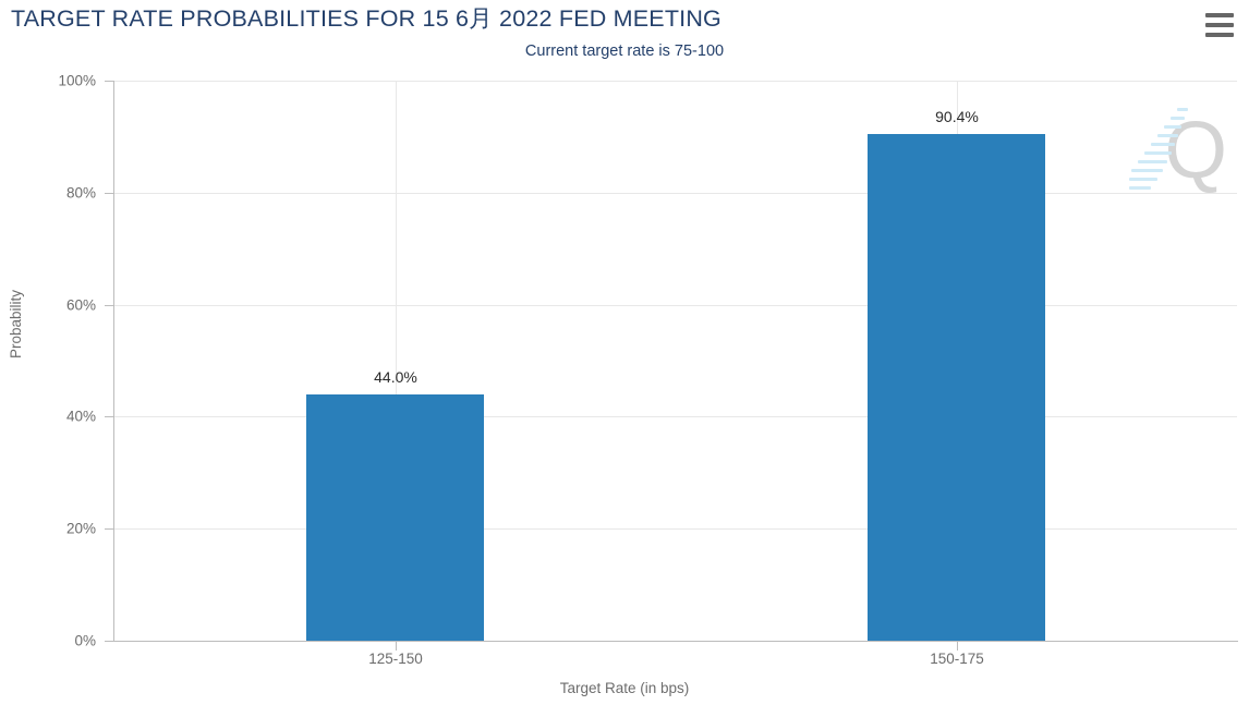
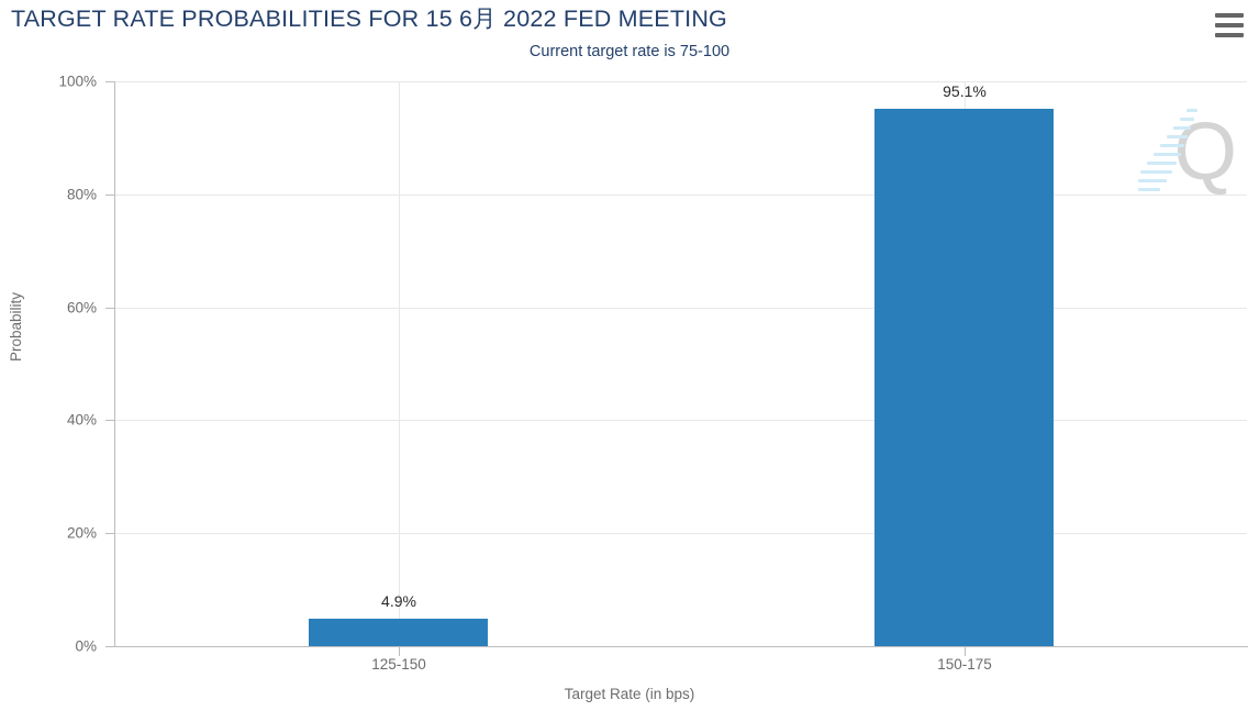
125-150: 44.0% -> 4.9%
150-175: 90.4% -> 95.1%
